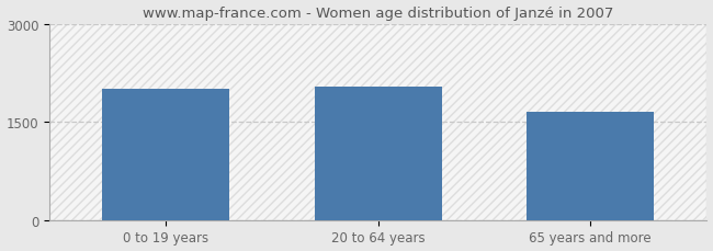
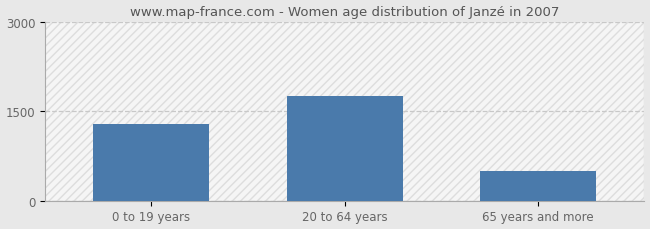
0 to 19 years: 2000 -> 1280
20 to 64 years: 2040 -> 1750
65 years and more: 1660 -> 500
